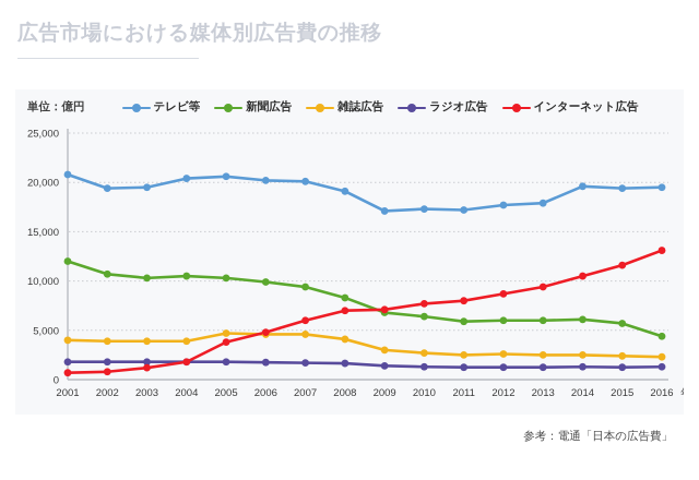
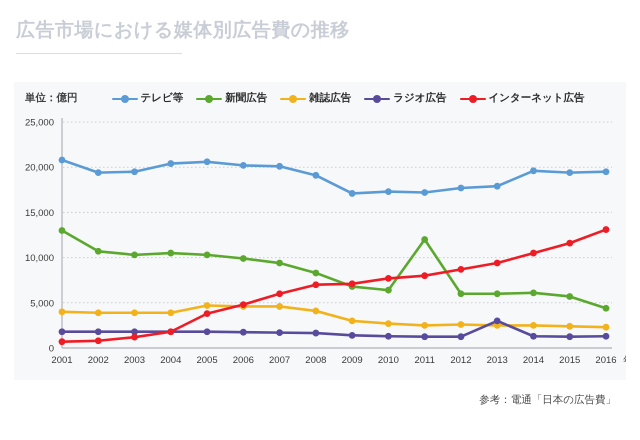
新聞広告/2001: 12000 -> 13000
新聞広告/2011: 6000 -> 12000
ラジオ広告/2013: 1000 -> 3000
